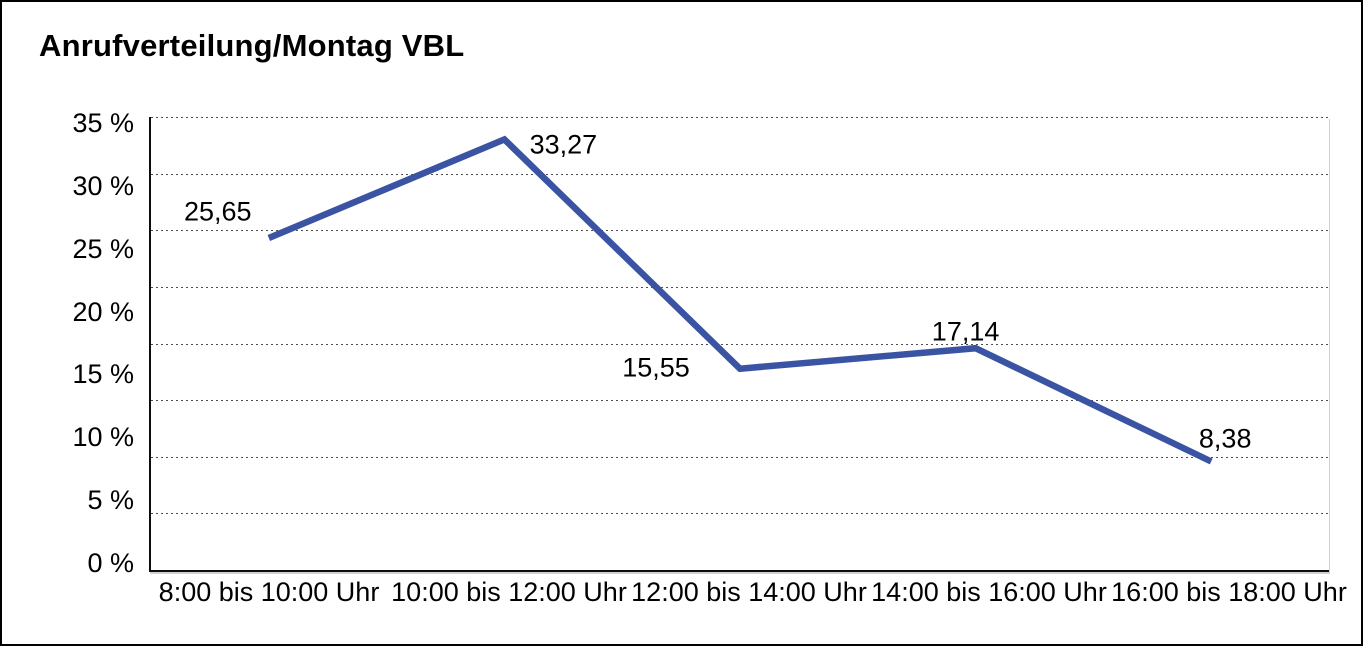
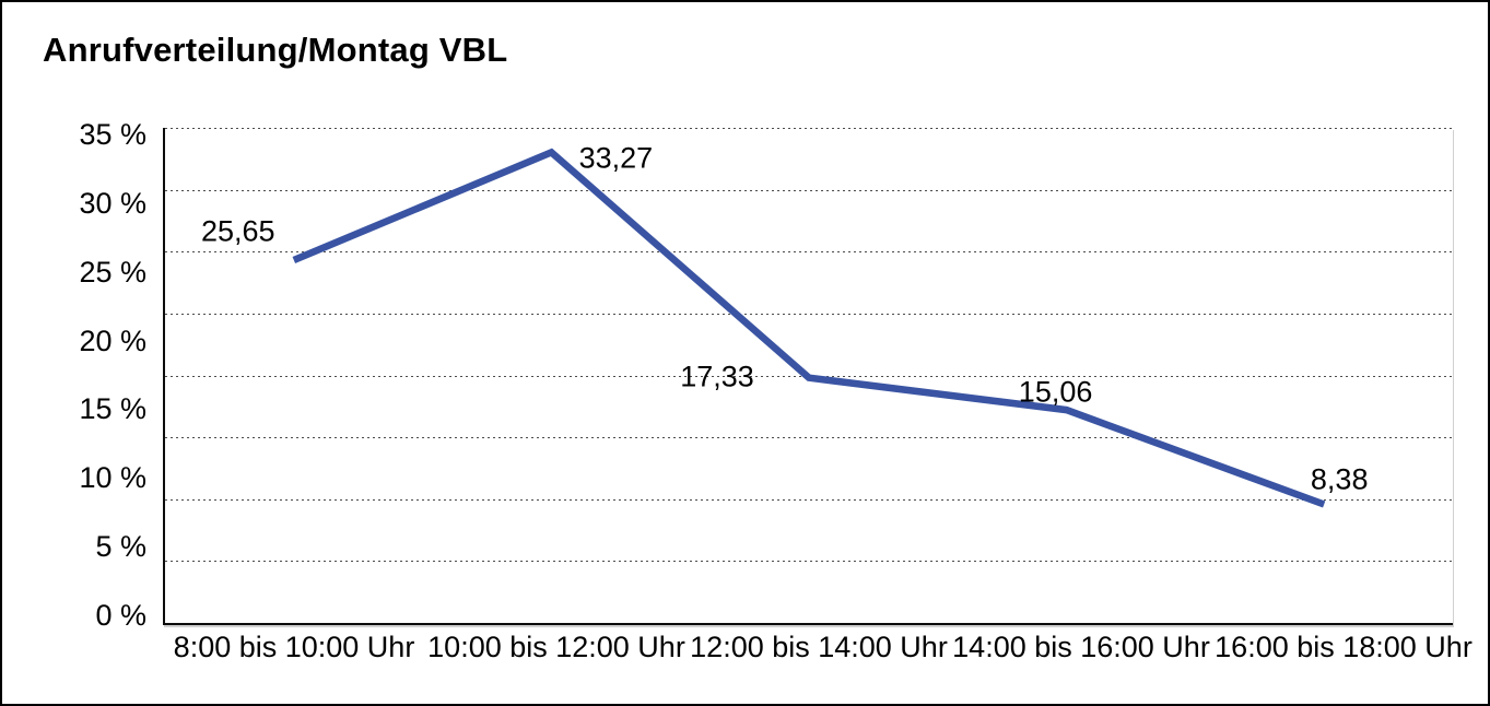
12:00 bis 14:00 Uhr: 15,55 -> 17,33
14:00 bis 16:00 Uhr: 17,14 -> 15,06
